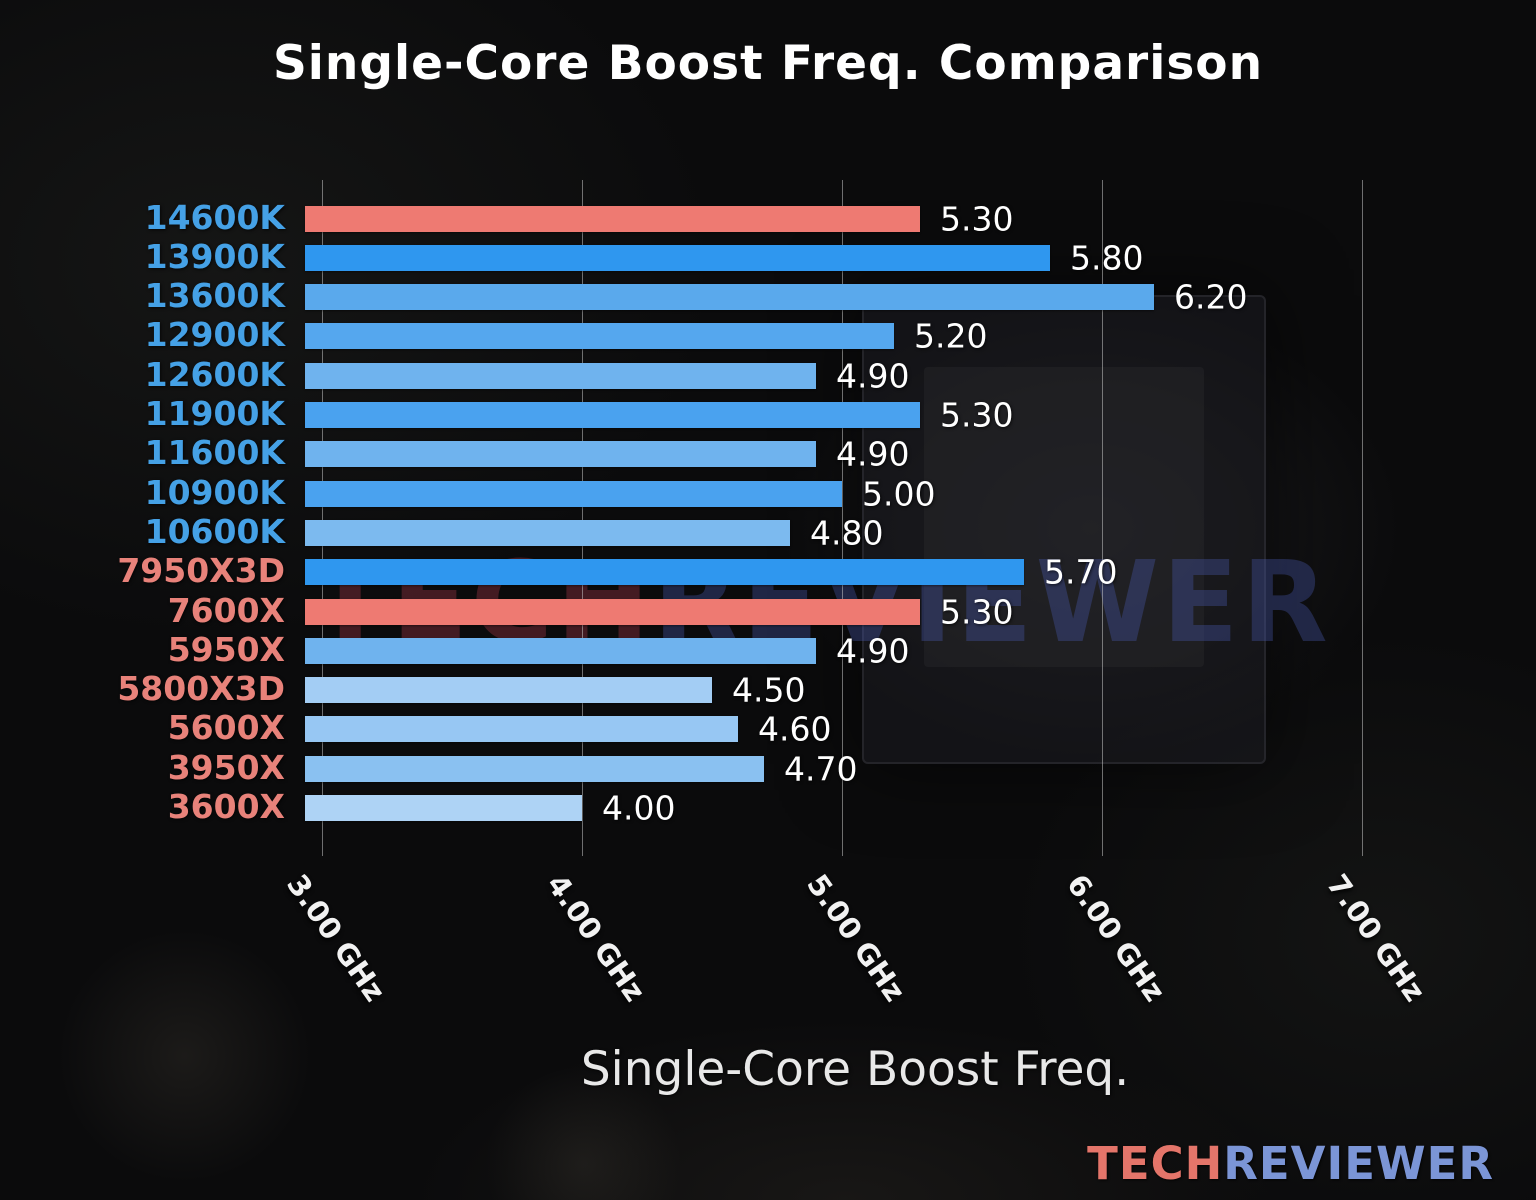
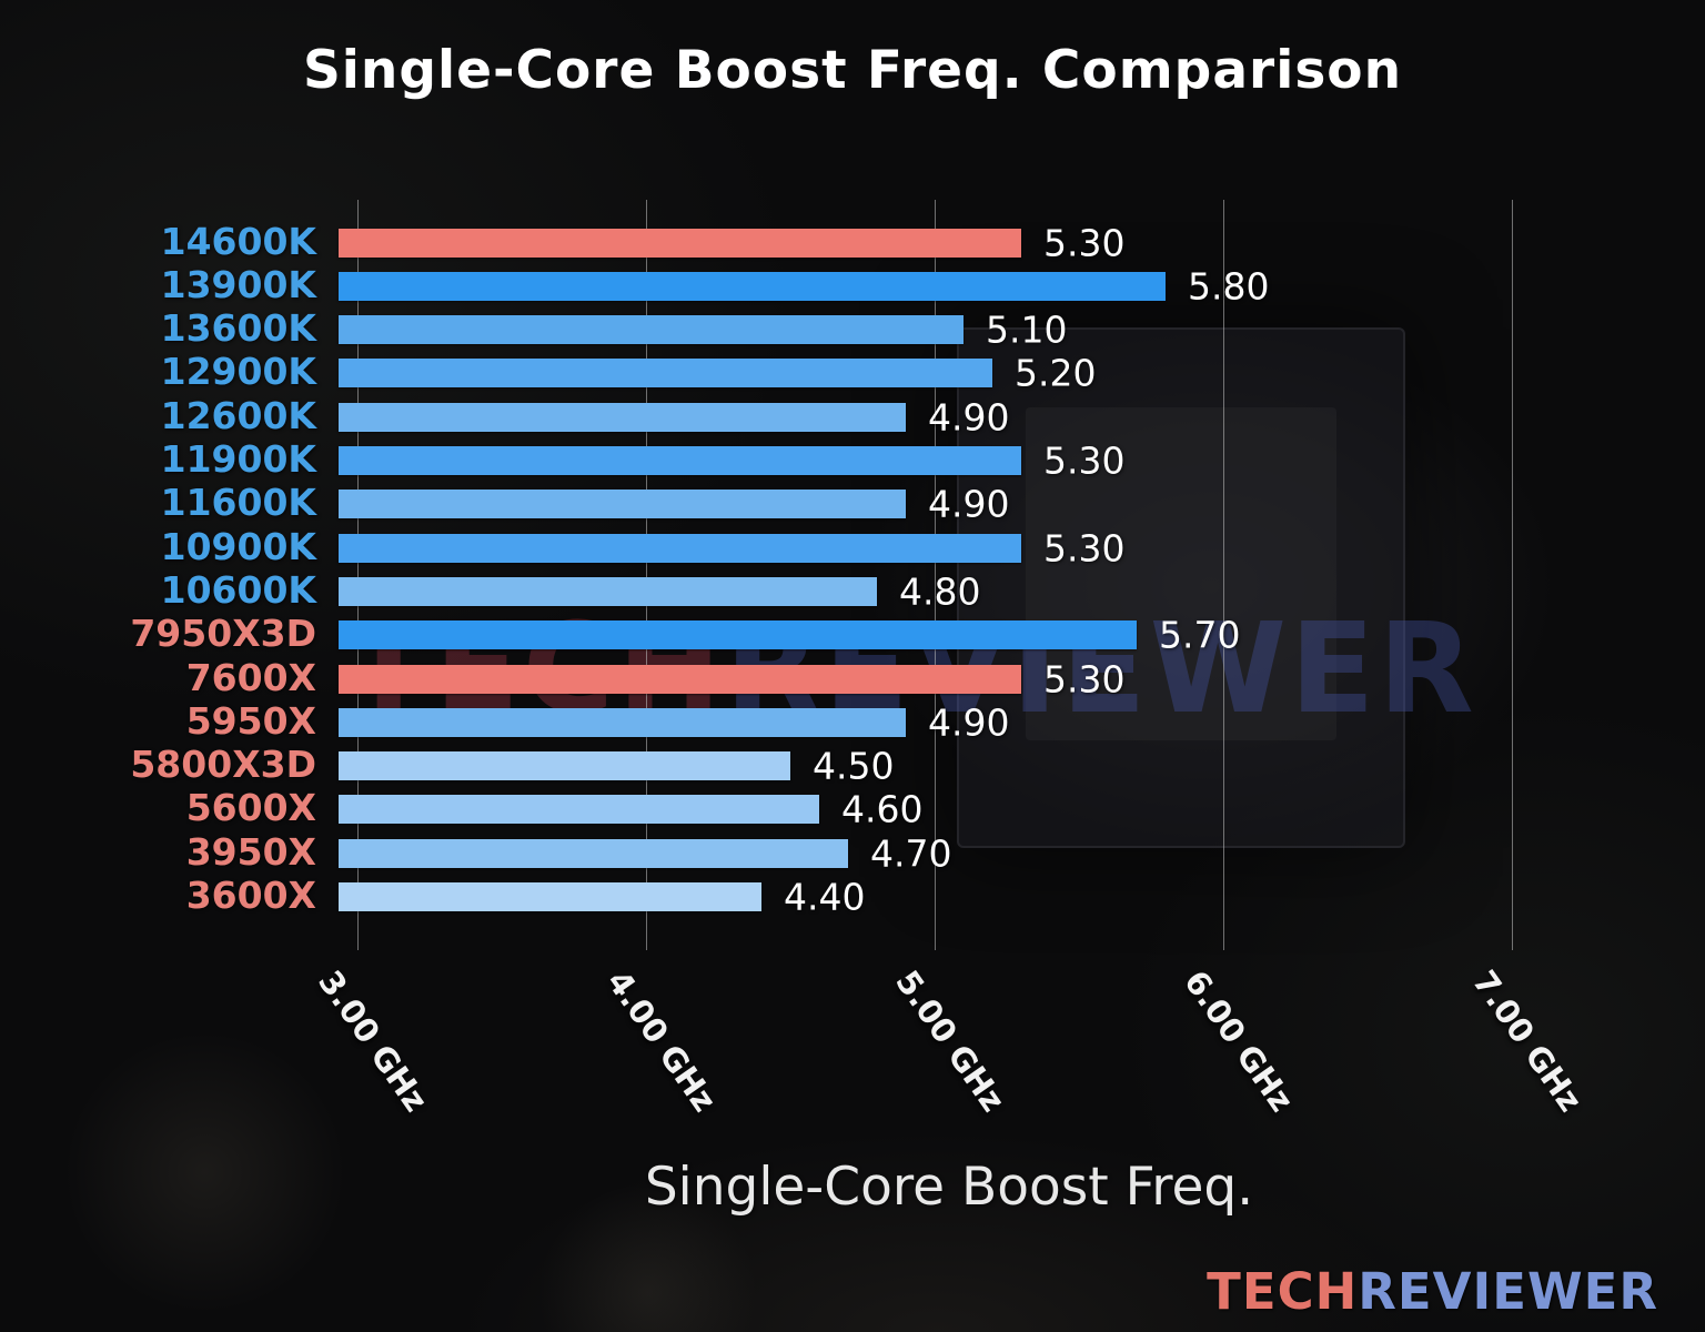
13600K: 6.20 -> 5.10
10900K: 5.00 -> 5.30
3600X: 4.00 -> 4.40
